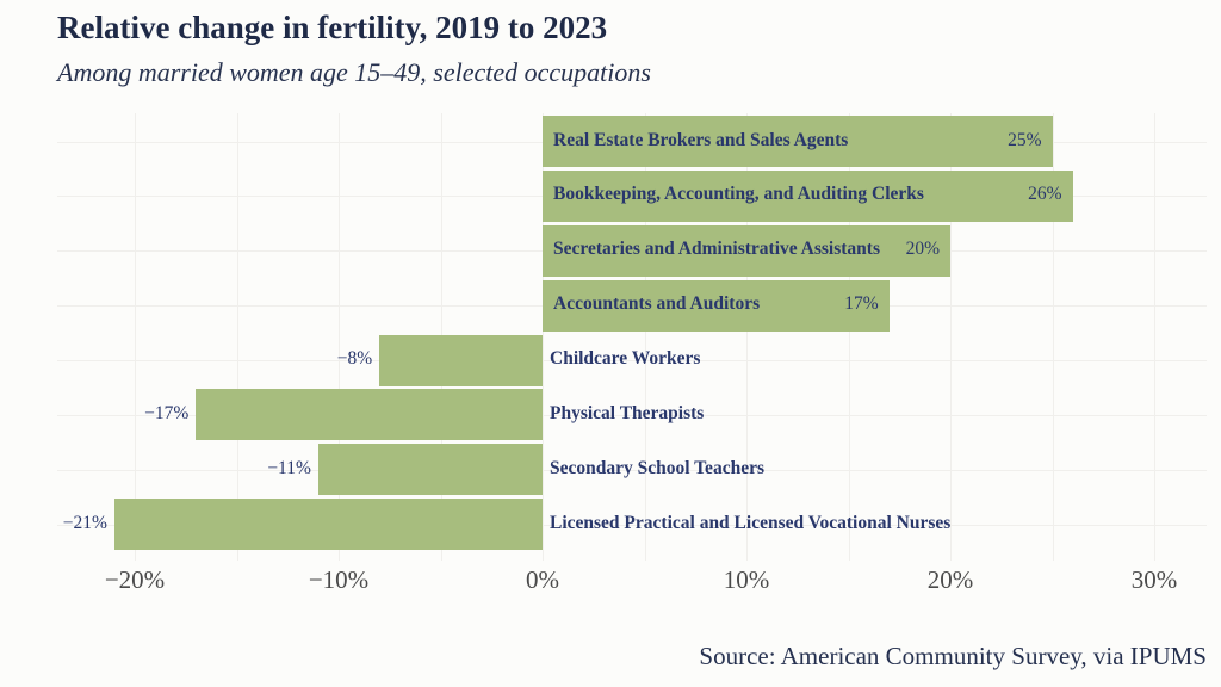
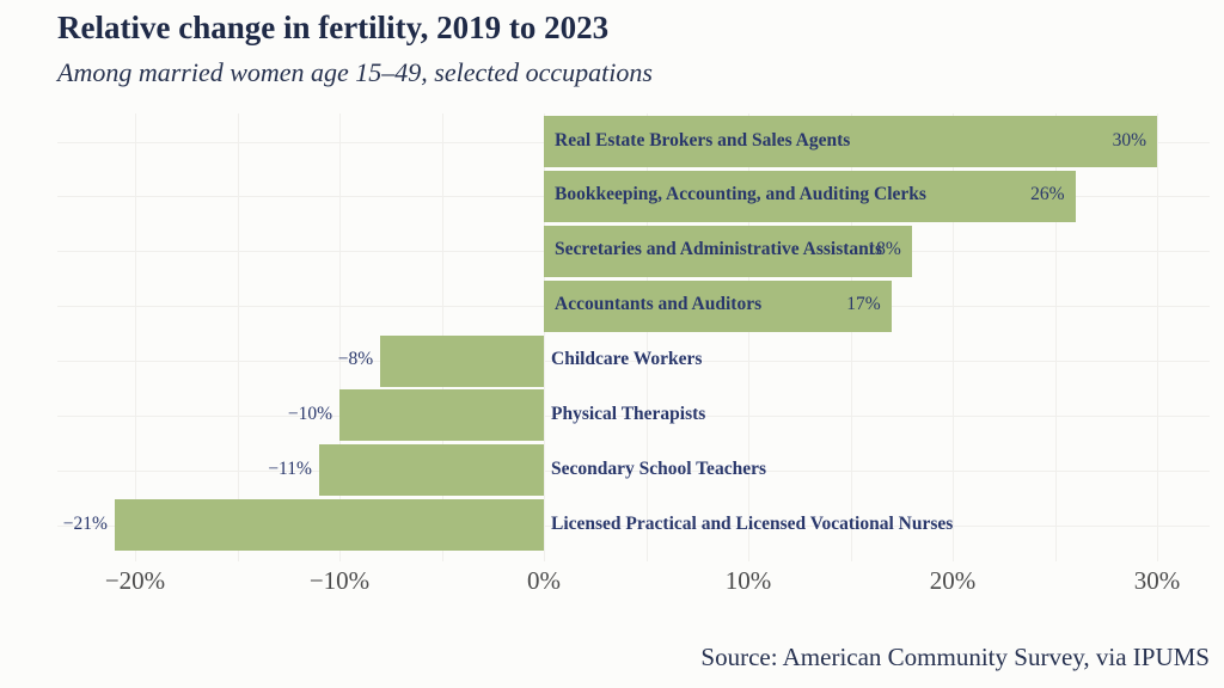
Real Estate Brokers and Sales Agents: 25% -> 30%
Secretaries and Administrative Assistants: 20% -> 18%
Physical Therapists: −17% -> −10%
